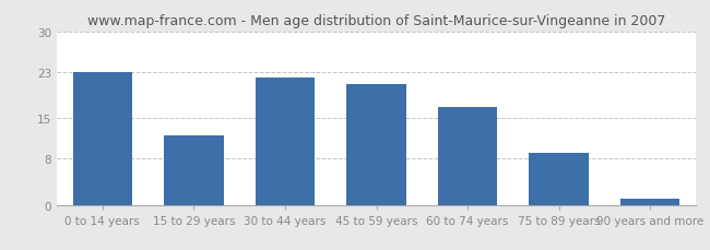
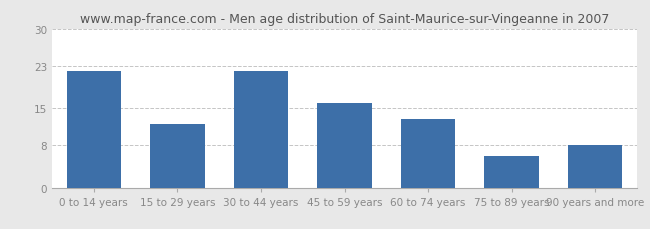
0 to 14 years: 23 -> 22
45 to 59 years: 21 -> 16
60 to 74 years: 17 -> 13
75 to 89 years: 9 -> 6
90 years and more: 1 -> 8
